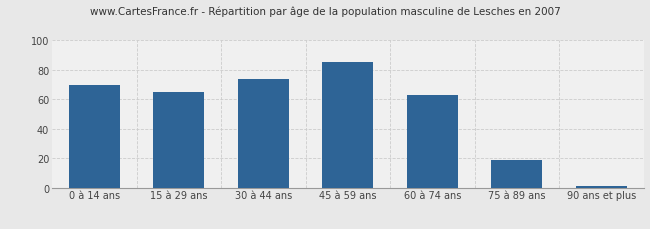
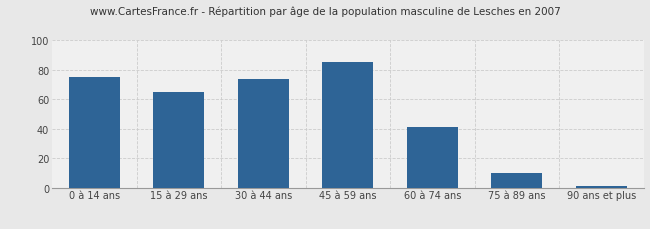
0 à 14 ans: 70 -> 75
60 à 74 ans: 63 -> 41
75 à 89 ans: 19 -> 10
